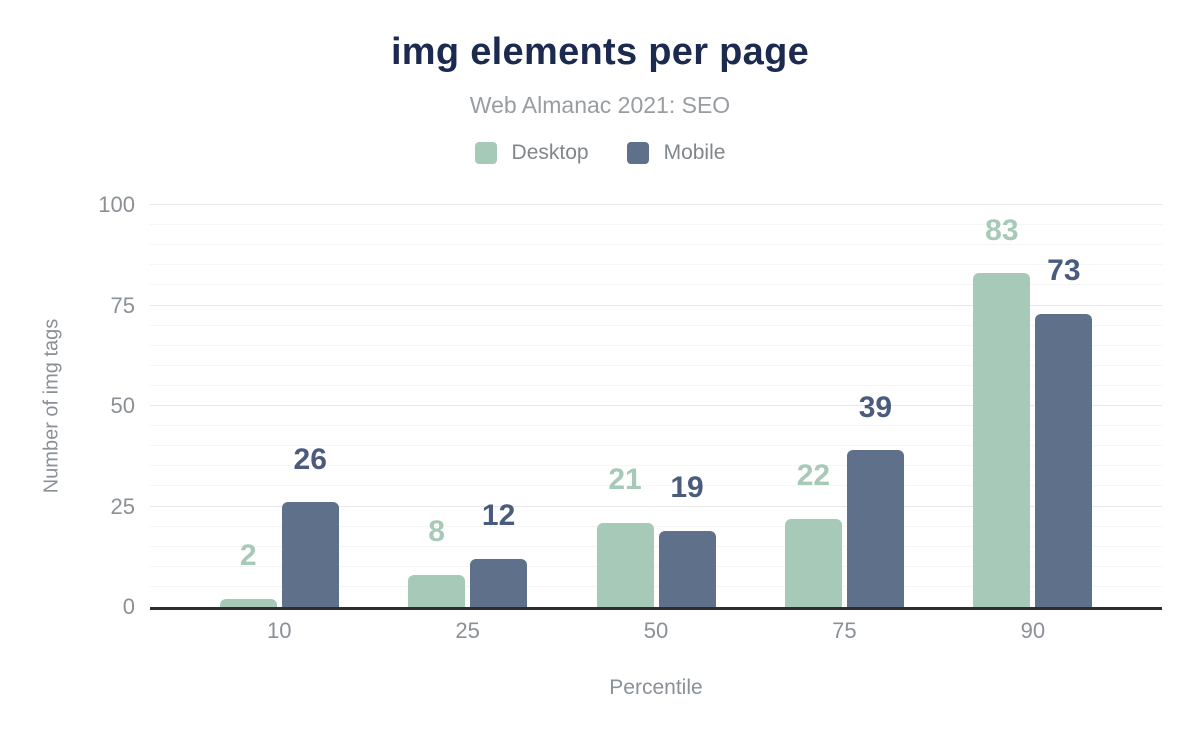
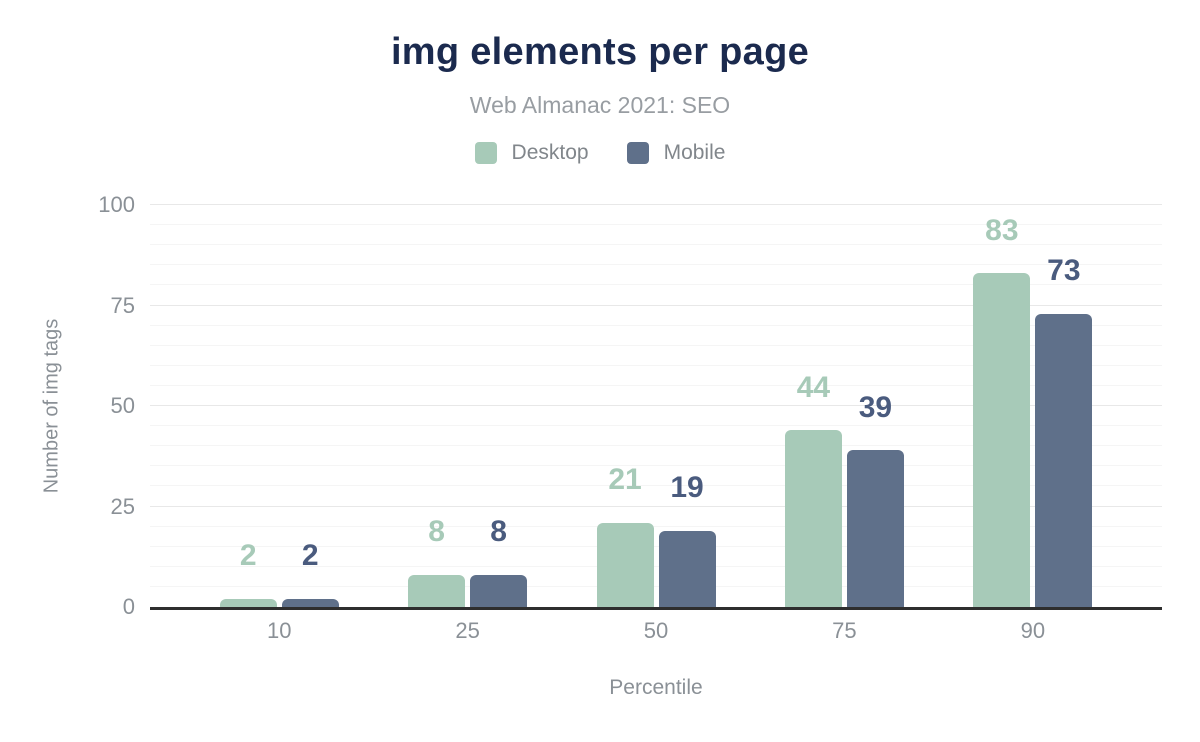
Mobile/10: 26 -> 2
Mobile/25: 12 -> 8
Desktop/75: 22 -> 44
